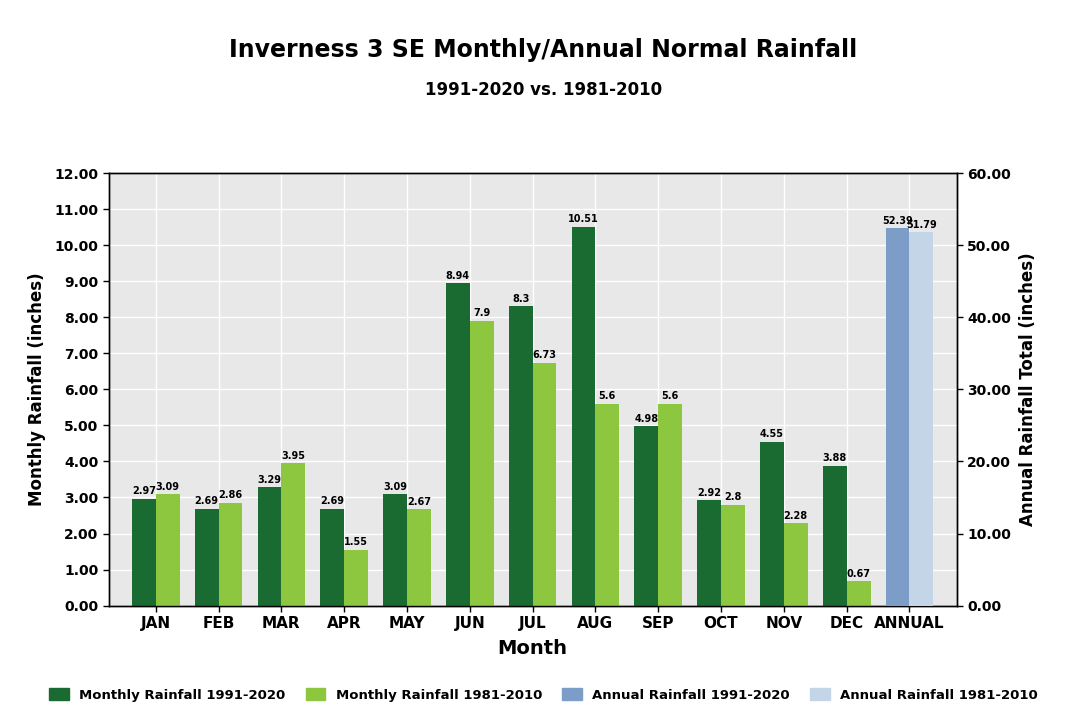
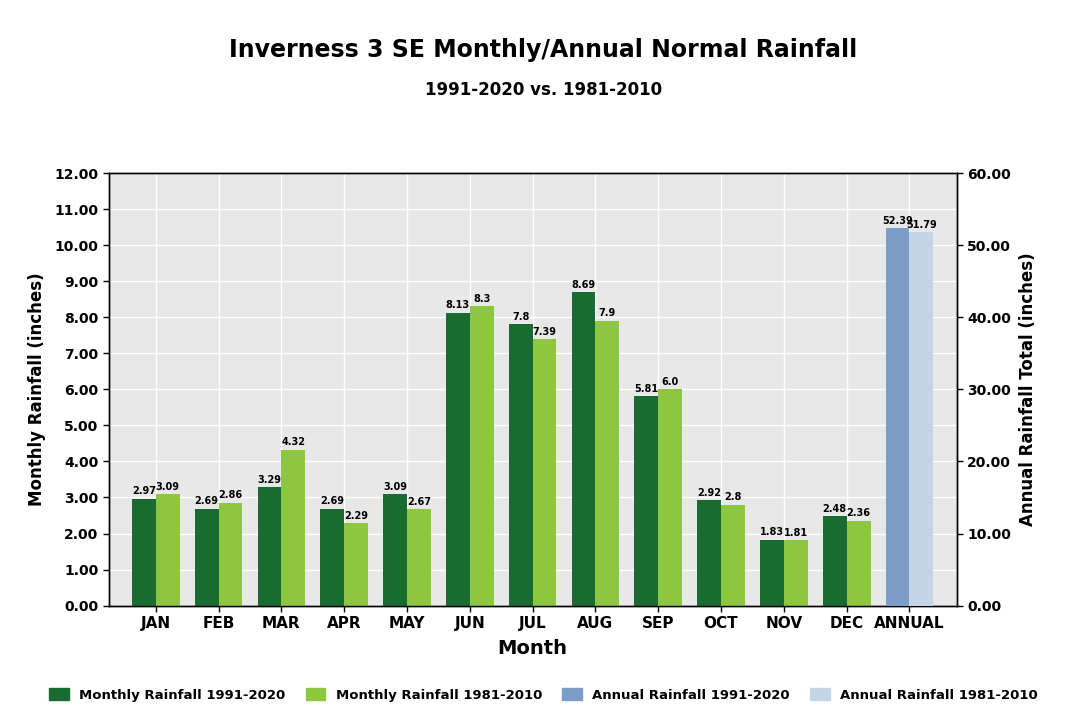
Monthly Rainfall 1981-2010/MAR: 3.95 -> 4.32
Monthly Rainfall 1981-2010/APR: 1.55 -> 2.29
Monthly Rainfall 1991-2020/JUN: 8.94 -> 8.13
Monthly Rainfall 1981-2010/JUN: 7.9 -> 8.3
Monthly Rainfall 1991-2020/JUL: 8.3 -> 7.8
Monthly Rainfall 1981-2010/JUL: 6.73 -> 7.39
Monthly Rainfall 1991-2020/AUG: 10.51 -> 8.69
Monthly Rainfall 1981-2010/AUG: 5.6 -> 7.9
Monthly Rainfall 1991-2020/SEP: 4.98 -> 5.81
Monthly Rainfall 1981-2010/SEP: 5.6 -> 6.0
Monthly Rainfall 1991-2020/NOV: 4.55 -> 1.83
Monthly Rainfall 1981-2010/NOV: 2.28 -> 1.81
Monthly Rainfall 1991-2020/DEC: 3.88 -> 2.48
Monthly Rainfall 1981-2010/DEC: 0.67 -> 2.36
